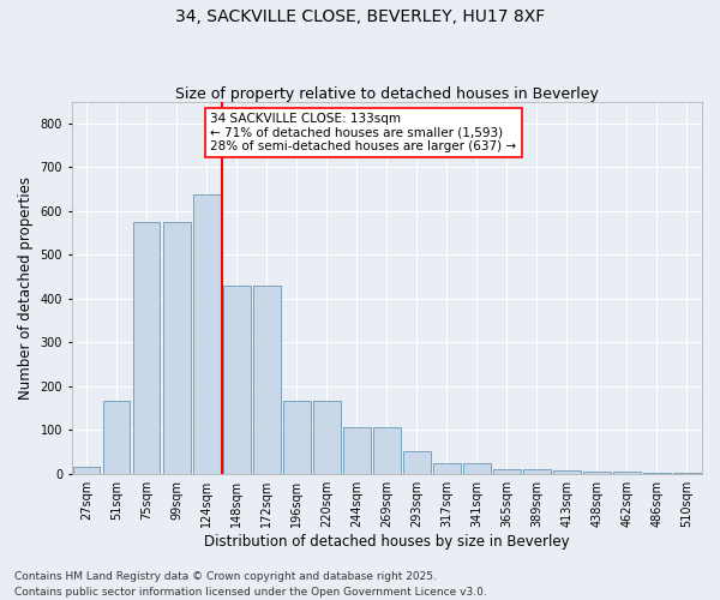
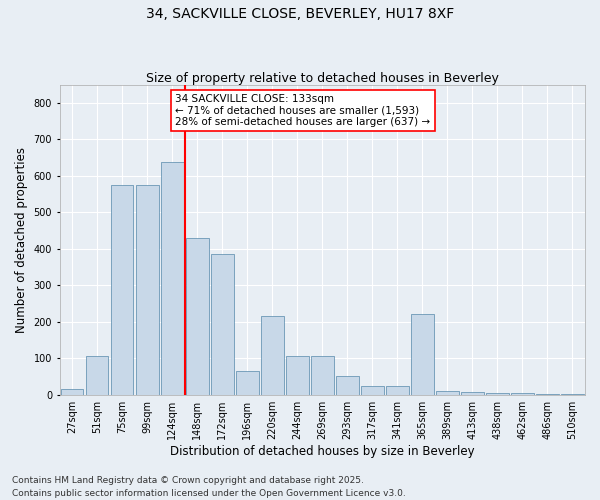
51sqm: 165 -> 105
172sqm: 430 -> 385
196sqm: 165 -> 65
220sqm: 165 -> 215
365sqm: 10 -> 220
